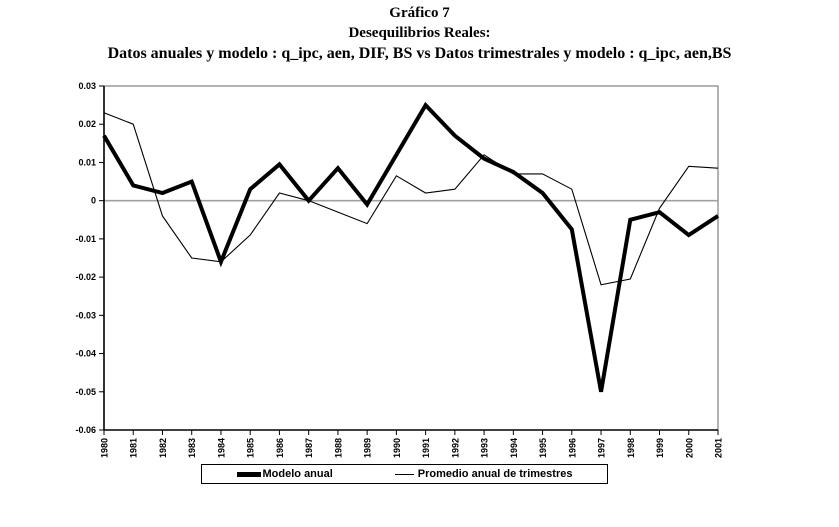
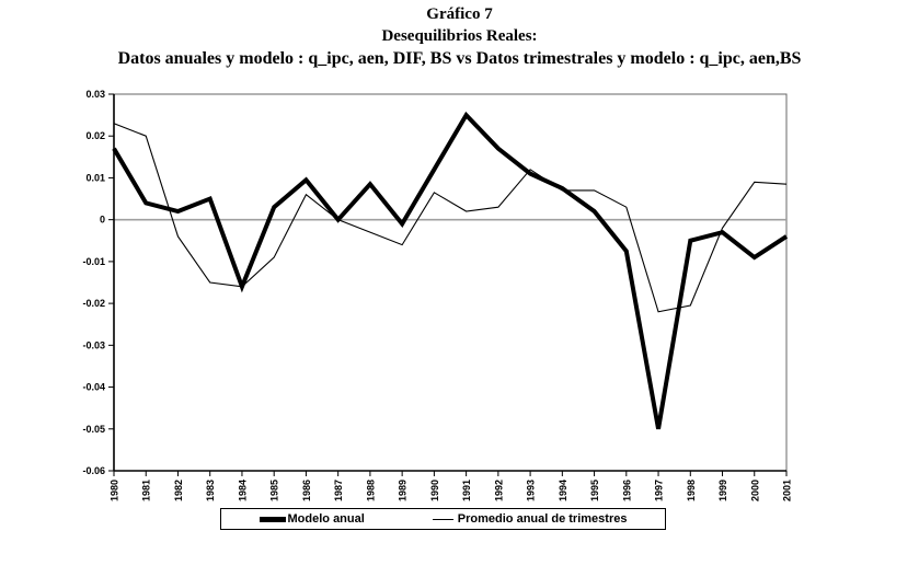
Promedio anual de trimestres/1986: 0.002 -> 0.006
